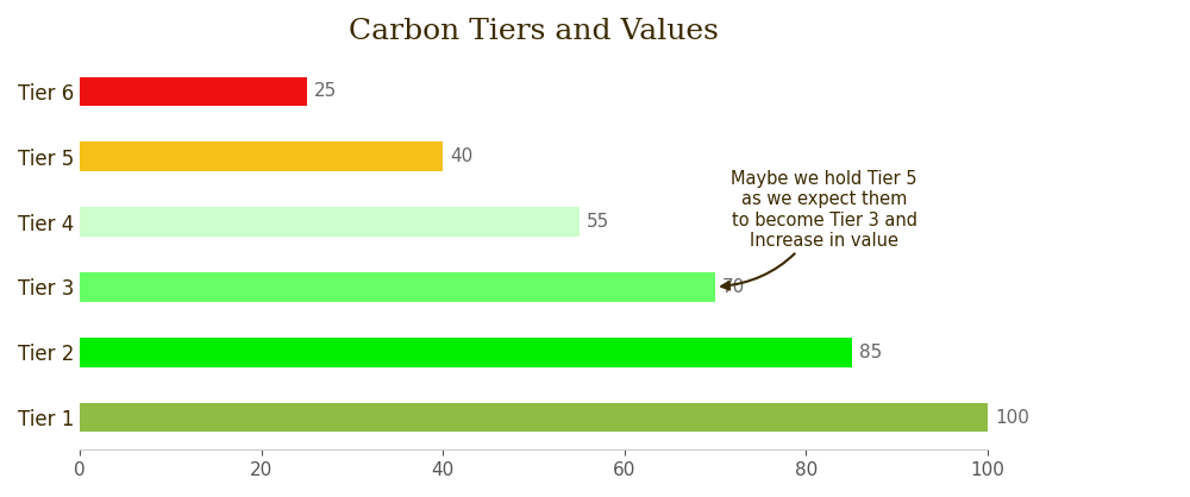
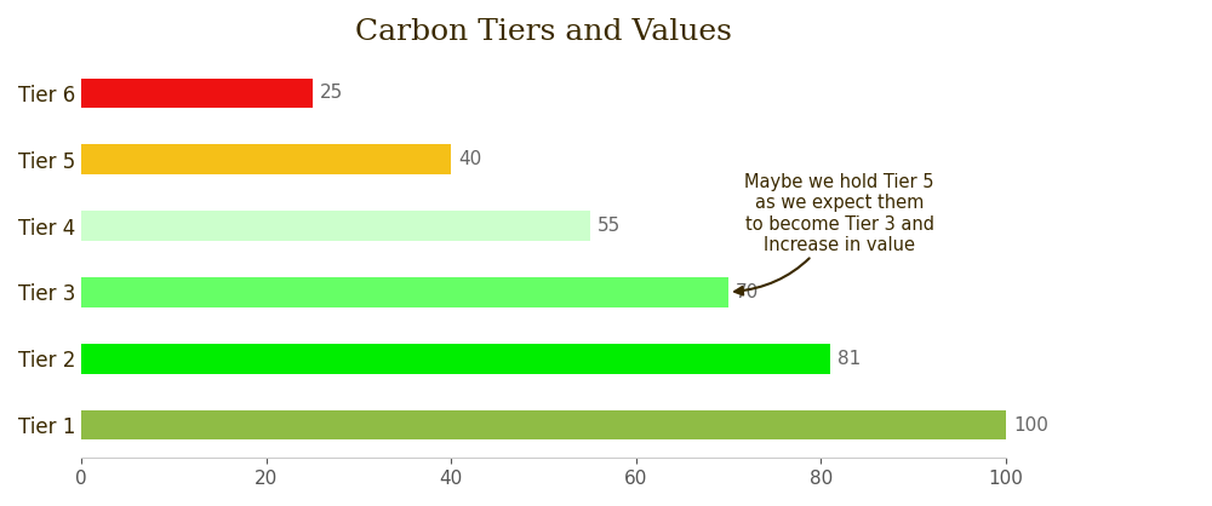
Tier 2: 85 -> 81
